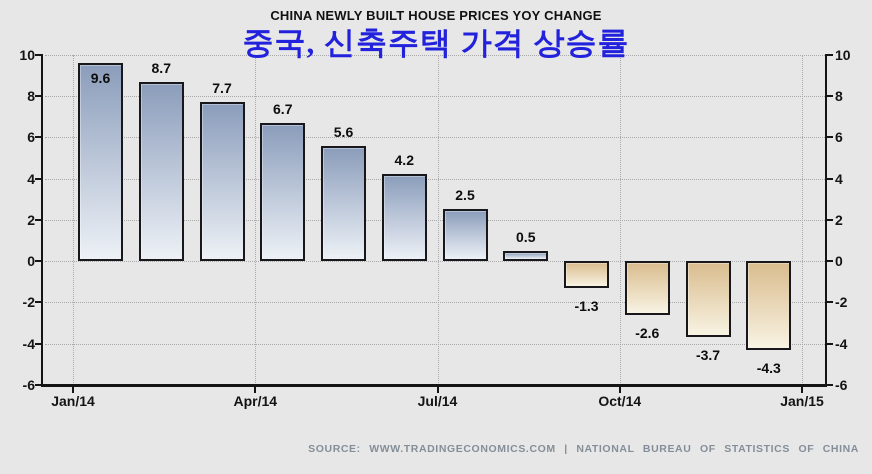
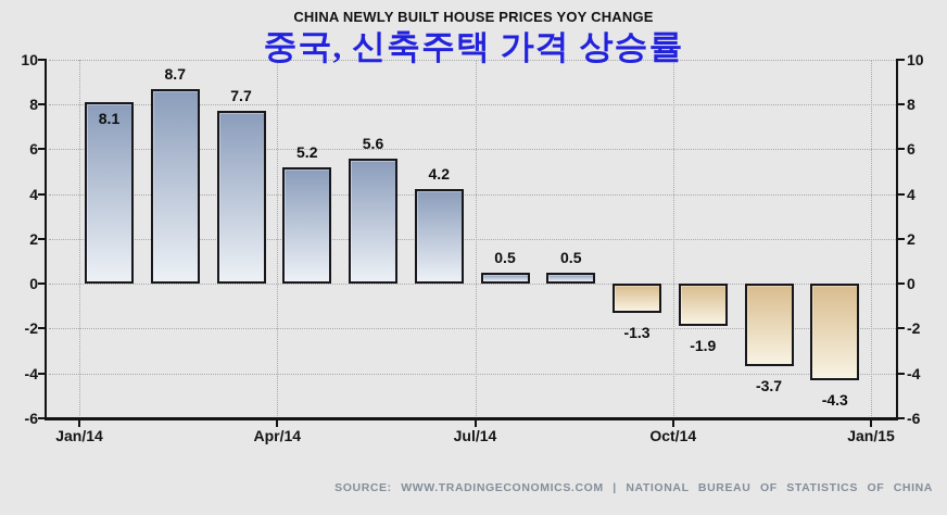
Jan/14: 9.6 -> 8.1
Apr/14: 6.7 -> 5.2
Jul/14: 2.5 -> 0.5
Oct/14: -2.6 -> -1.9
